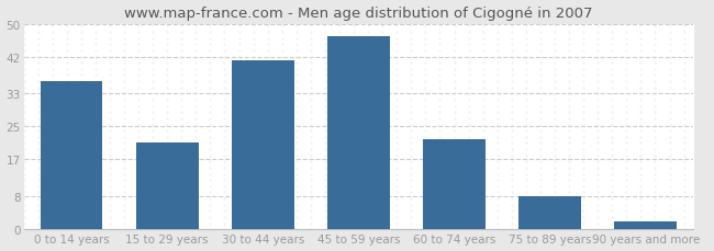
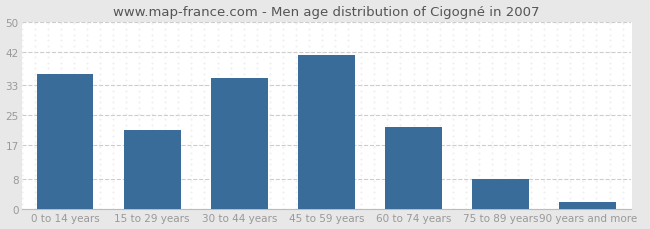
30 to 44 years: 41 -> 35
45 to 59 years: 47 -> 41
